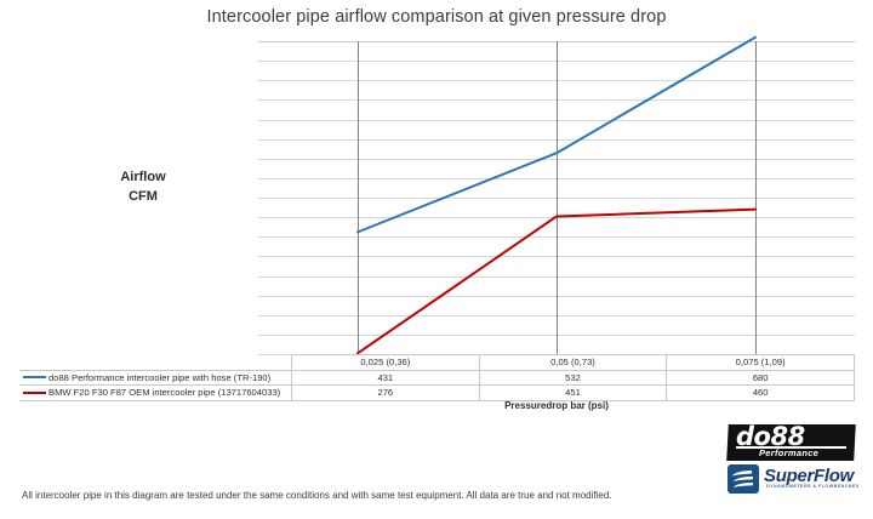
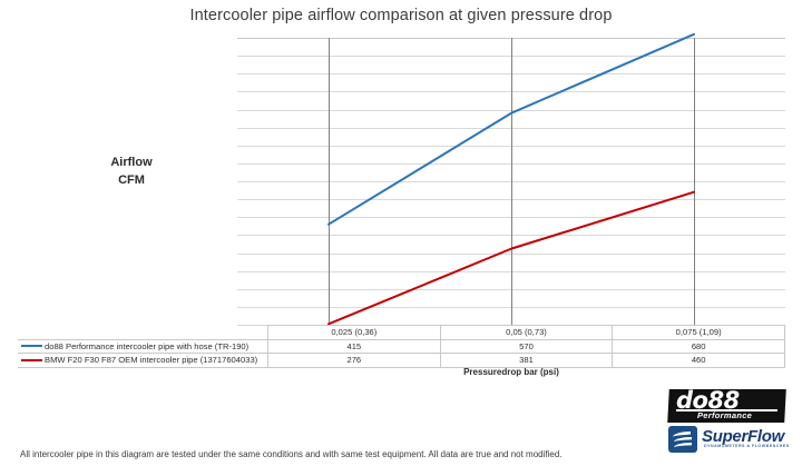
do88 Performance intercooler pipe with hose (TR-190)/0,025 (0,36): 431 -> 415
do88 Performance intercooler pipe with hose (TR-190)/0,05 (0,73): 532 -> 570
BMW F20 F30 F87 OEM intercooler pipe (13717604033)/0,05 (0,73): 451 -> 381
